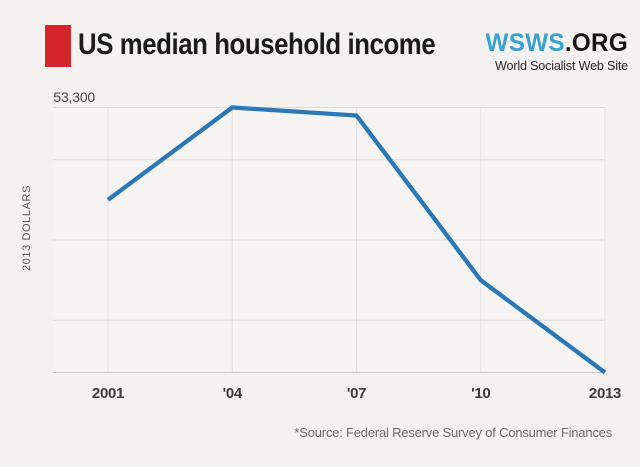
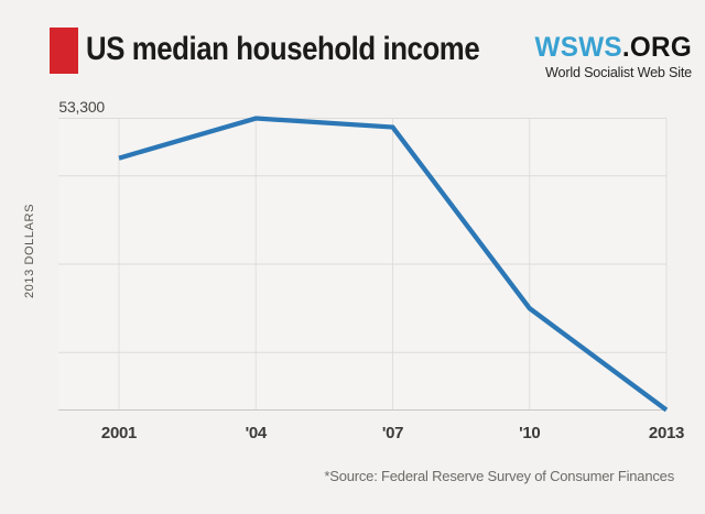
2001: 51000 -> 52400
